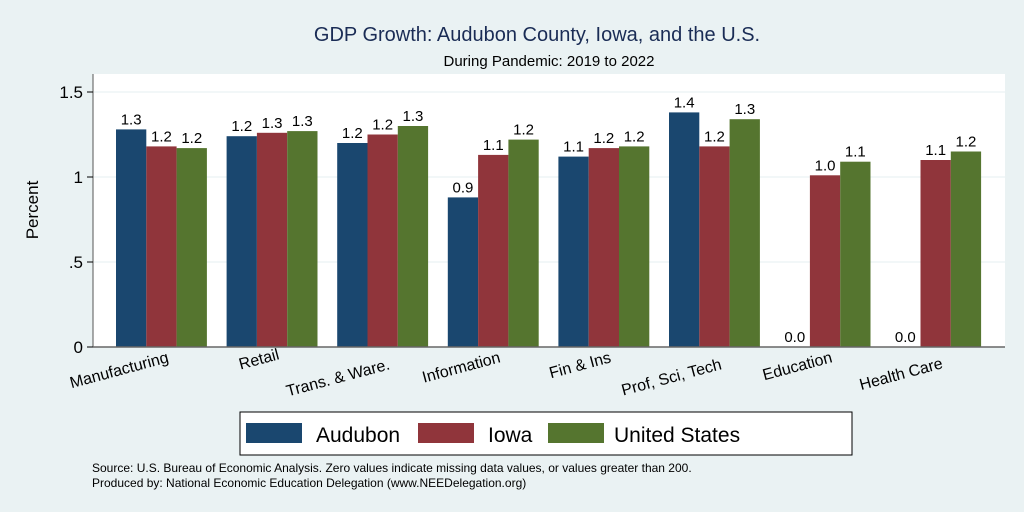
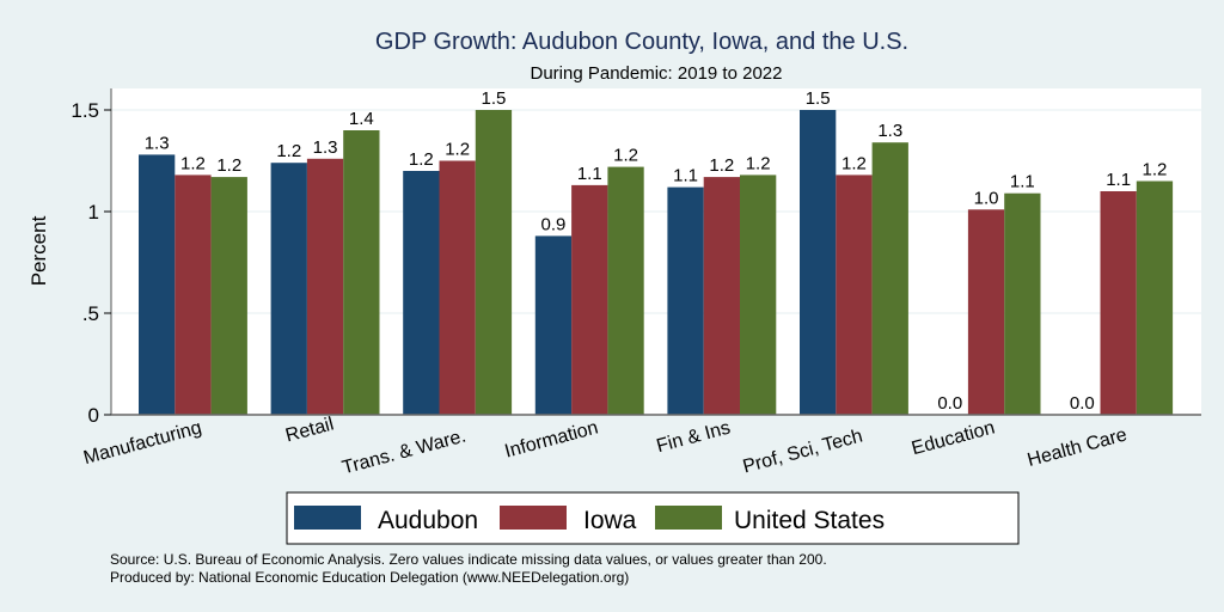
United States/Retail: 1.3 -> 1.4
United States/Trans. & Ware.: 1.3 -> 1.5
Audubon/Prof, Sci, Tech: 1.4 -> 1.5
